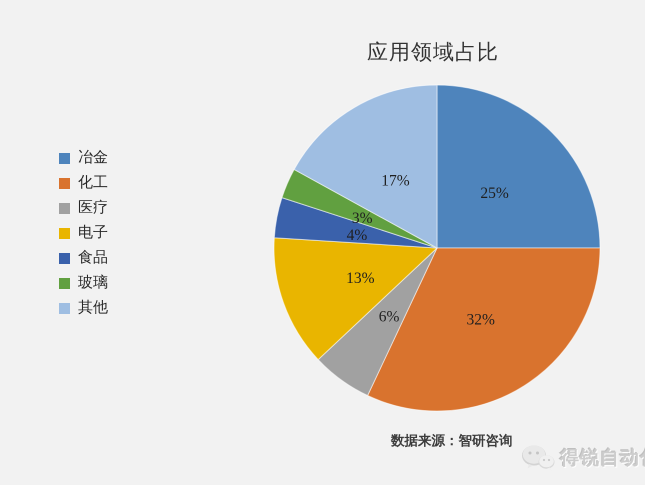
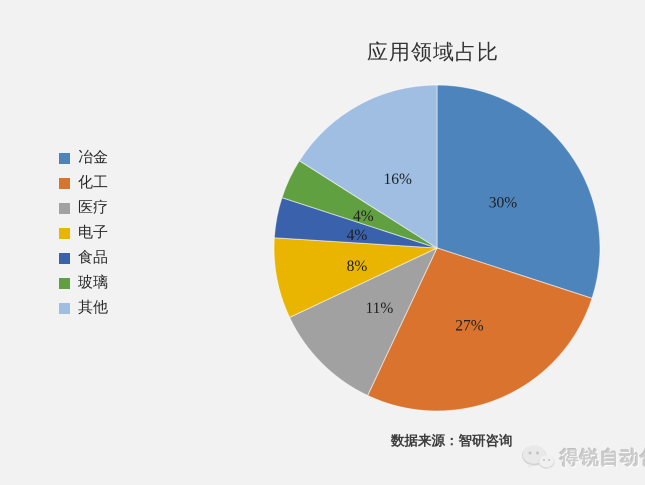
冶金: 25% -> 30%
化工: 32% -> 27%
医疗: 6% -> 11%
电子: 13% -> 8%
玻璃: 3% -> 4%
其他: 17% -> 16%
